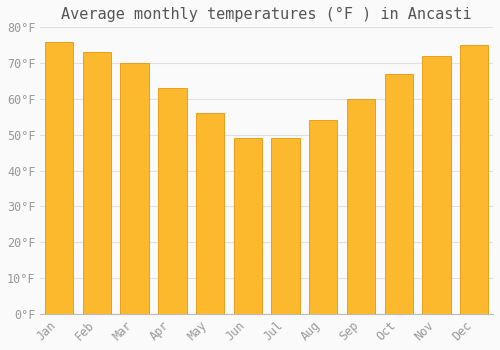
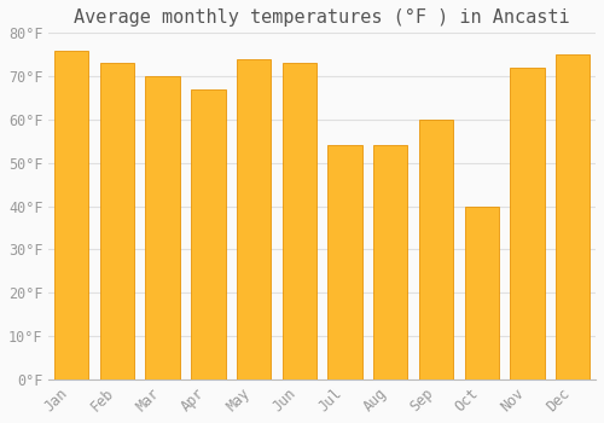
Apr: 63°F -> 67°F
May: 56°F -> 74°F
Jun: 49°F -> 73°F
Jul: 49°F -> 54°F
Oct: 67°F -> 40°F
